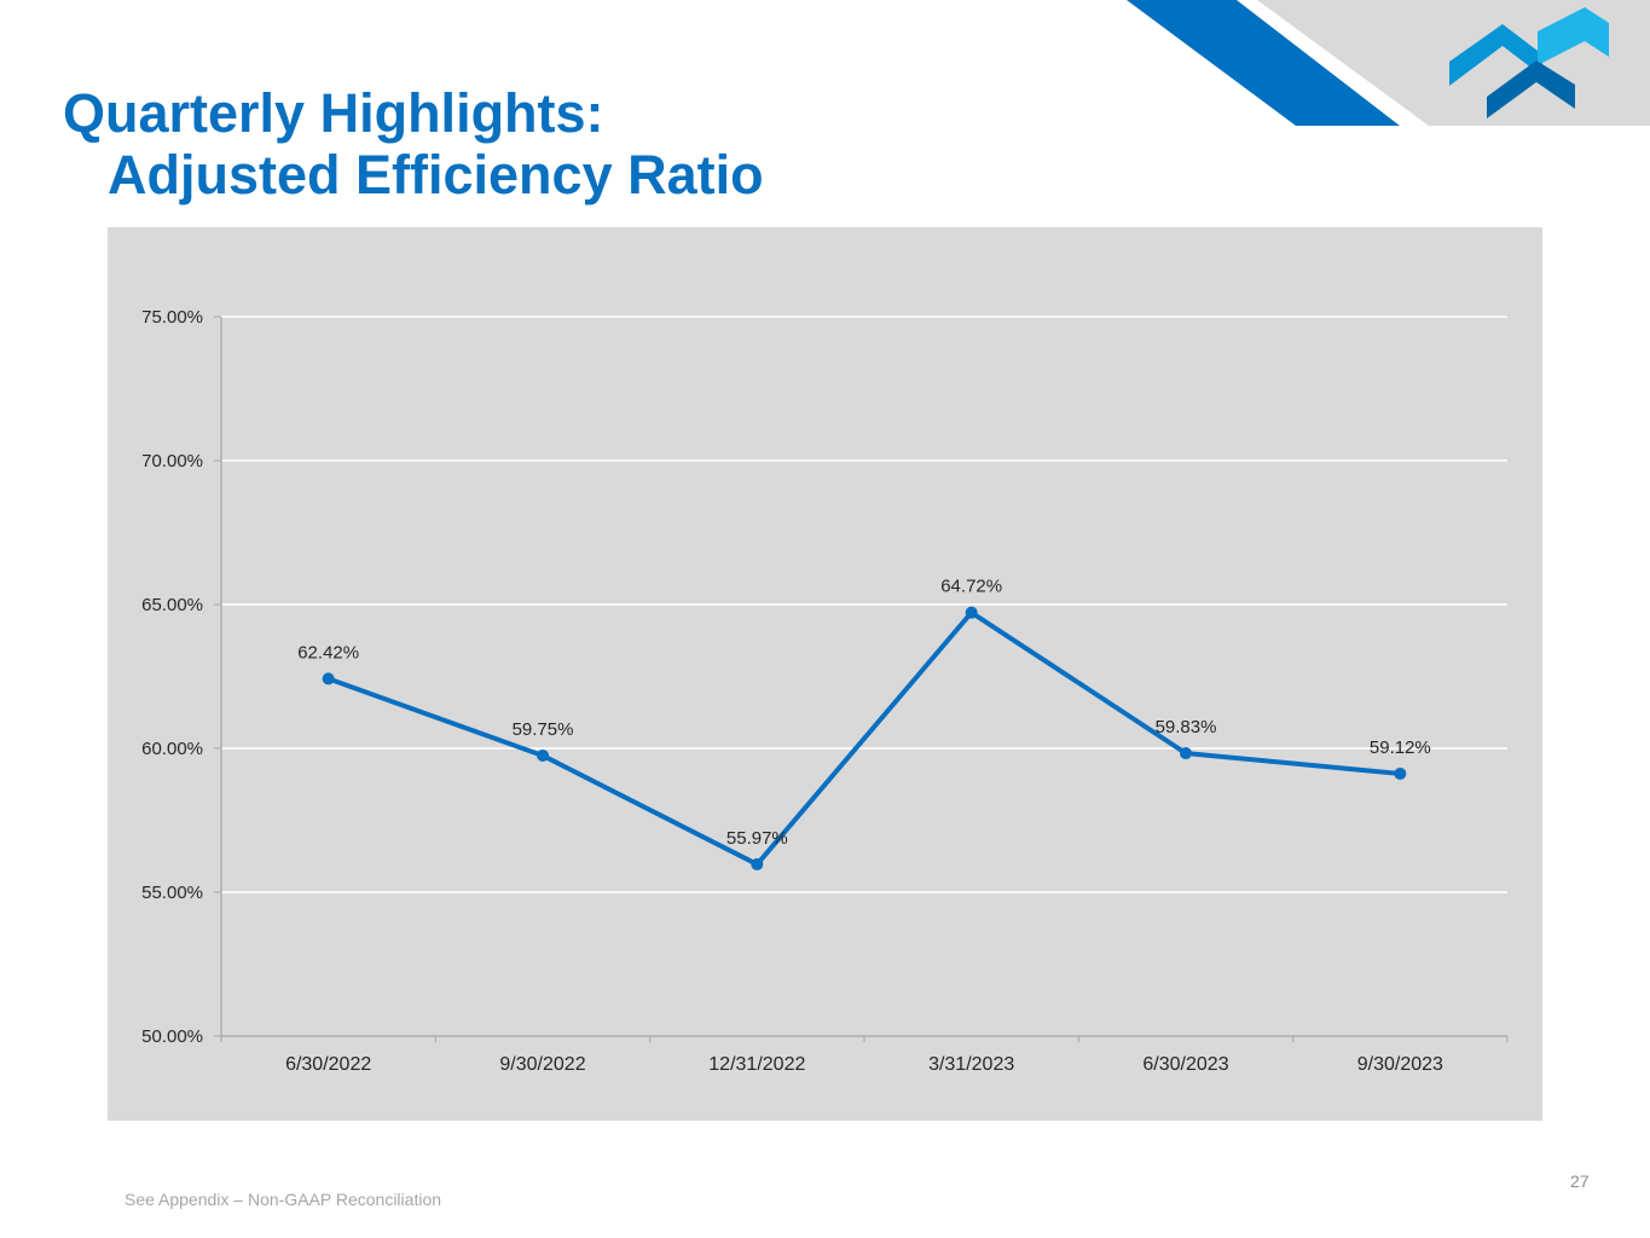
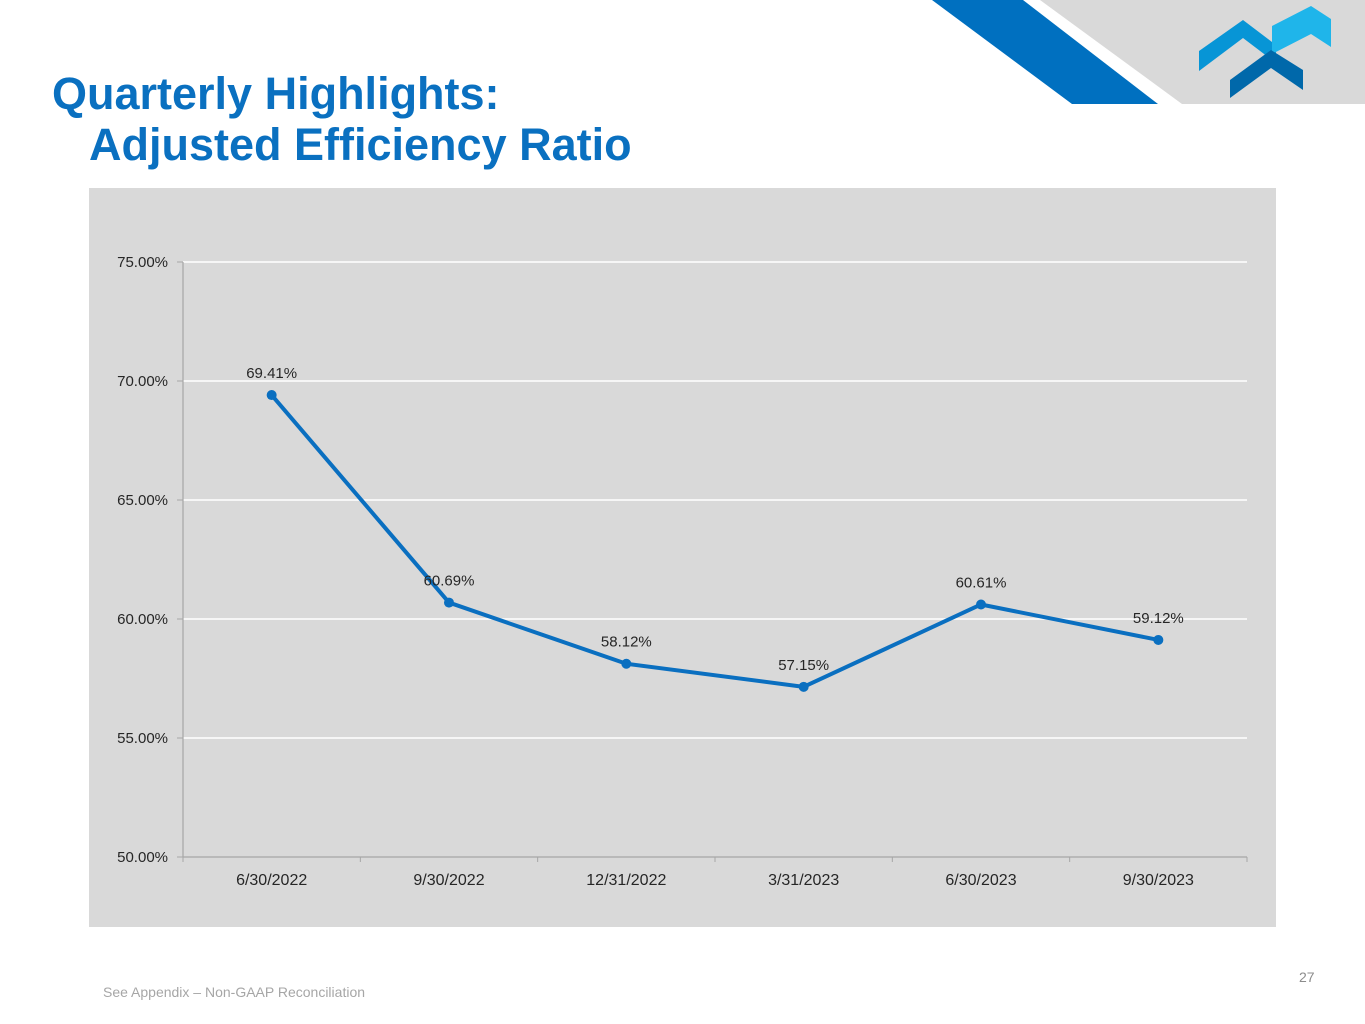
6/30/2022: 62.42% -> 69.41%
9/30/2022: 59.75% -> 60.69%
12/31/2022: 55.97% -> 58.12%
3/31/2023: 64.72% -> 57.15%
6/30/2023: 59.83% -> 60.61%
